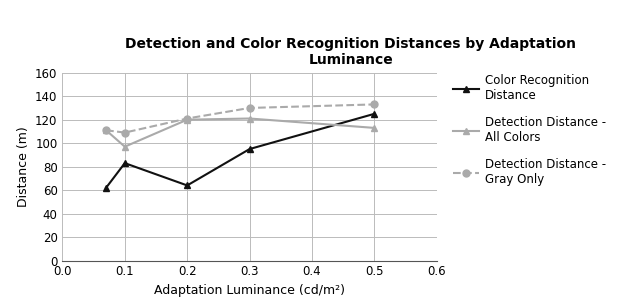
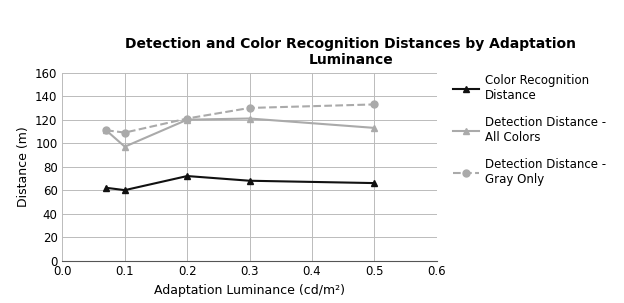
Color Recognition Distance/0.1: 83 -> 60
Color Recognition Distance/0.2: 64 -> 72
Color Recognition Distance/0.3: 95 -> 68
Color Recognition Distance/0.5: 125 -> 66
